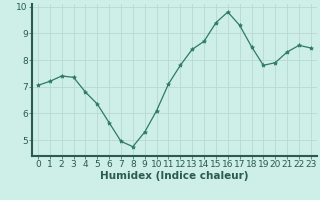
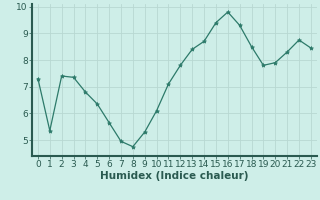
0: 7.05 -> 7.30
1: 7.20 -> 5.35
22: 8.55 -> 8.75
